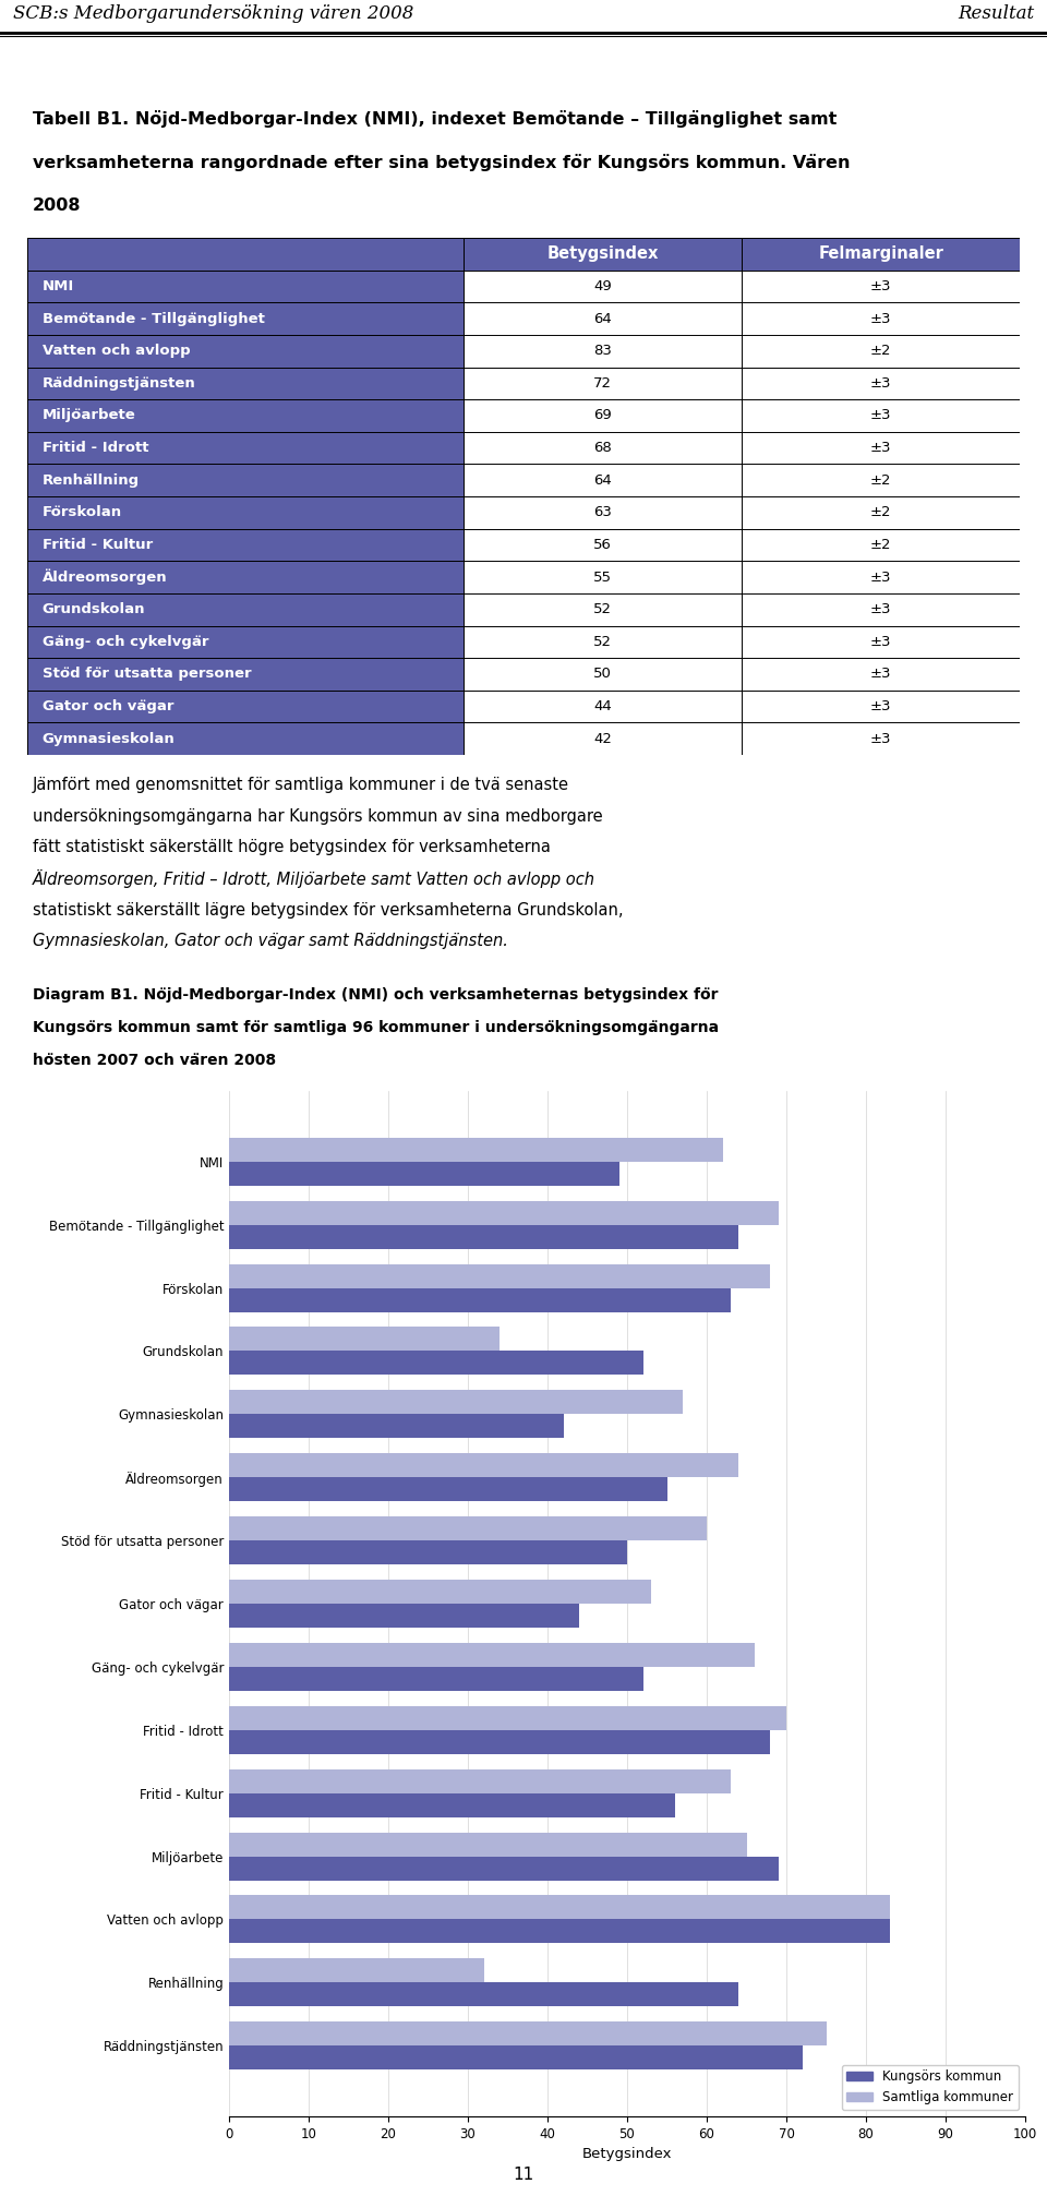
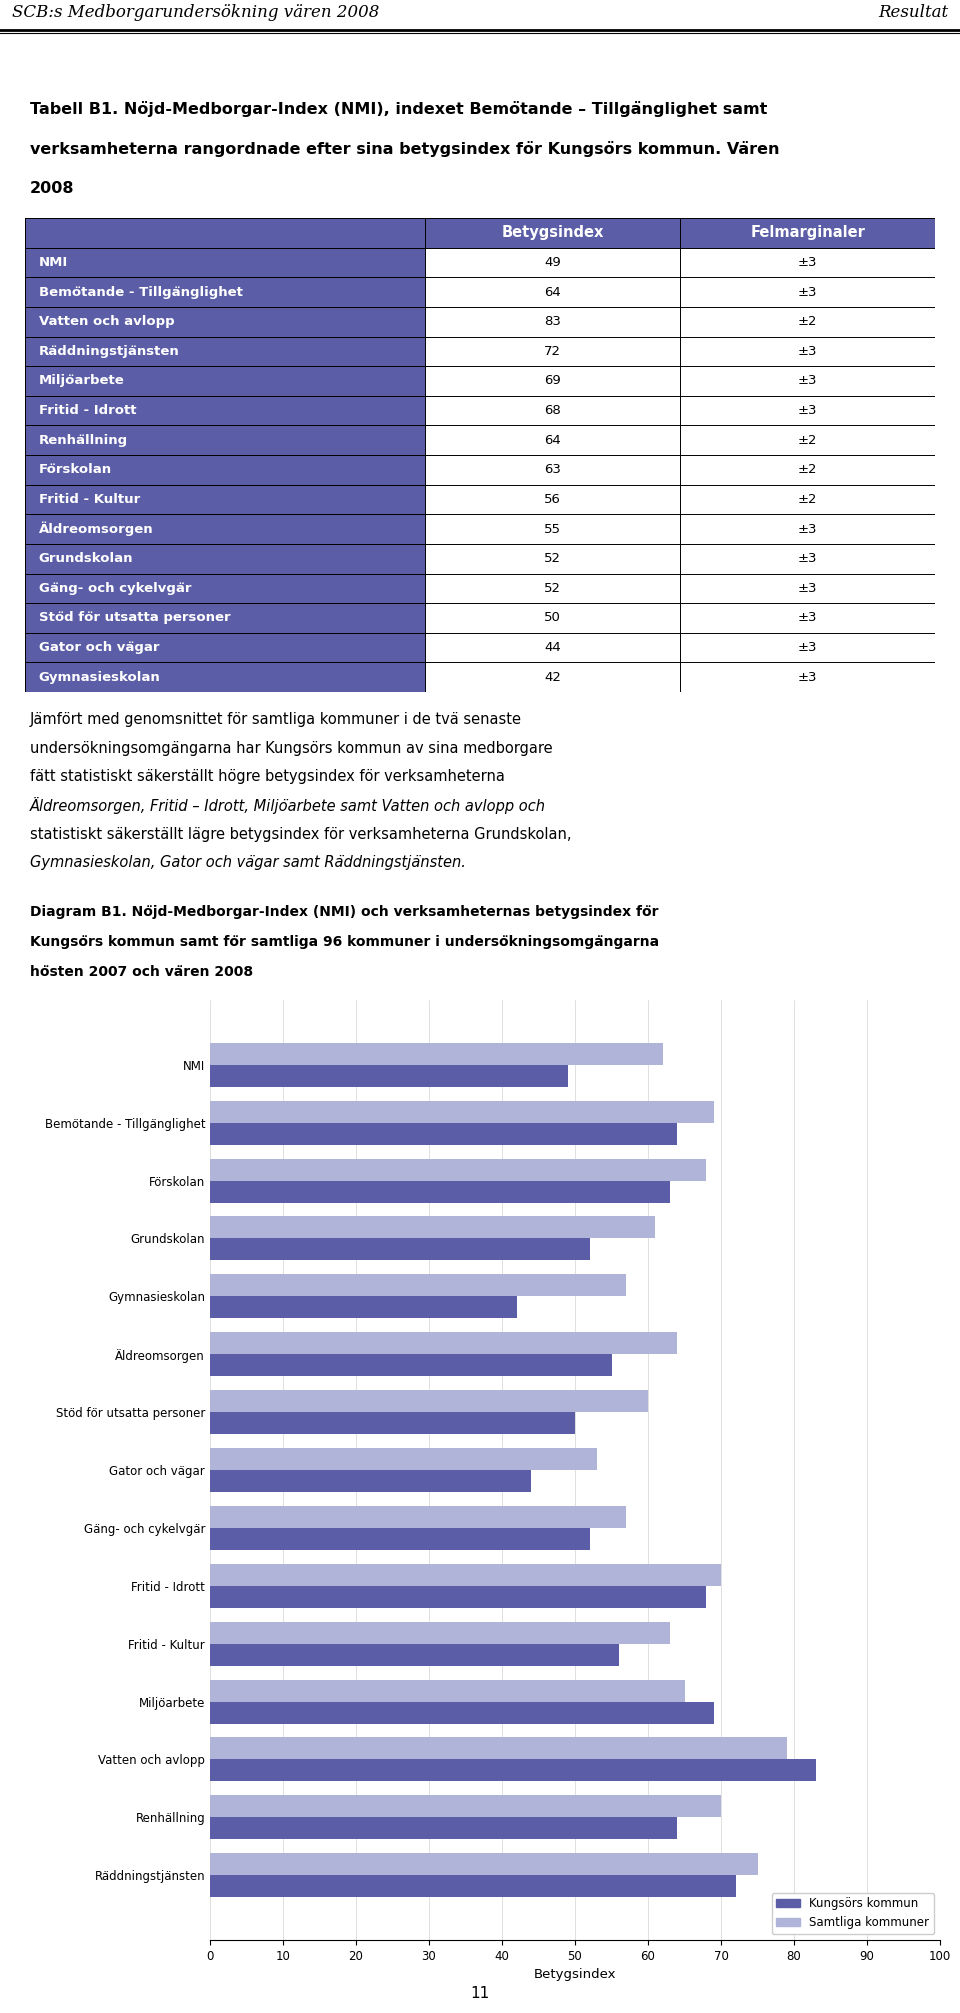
Samtliga kommuner/Grundskolan: 34 -> 61
Samtliga kommuner/Gäng- och cykelvgär: 66 -> 57
Samtliga kommuner/Vatten och avlopp: 83 -> 79
Samtliga kommuner/Renhällning: 32 -> 70
